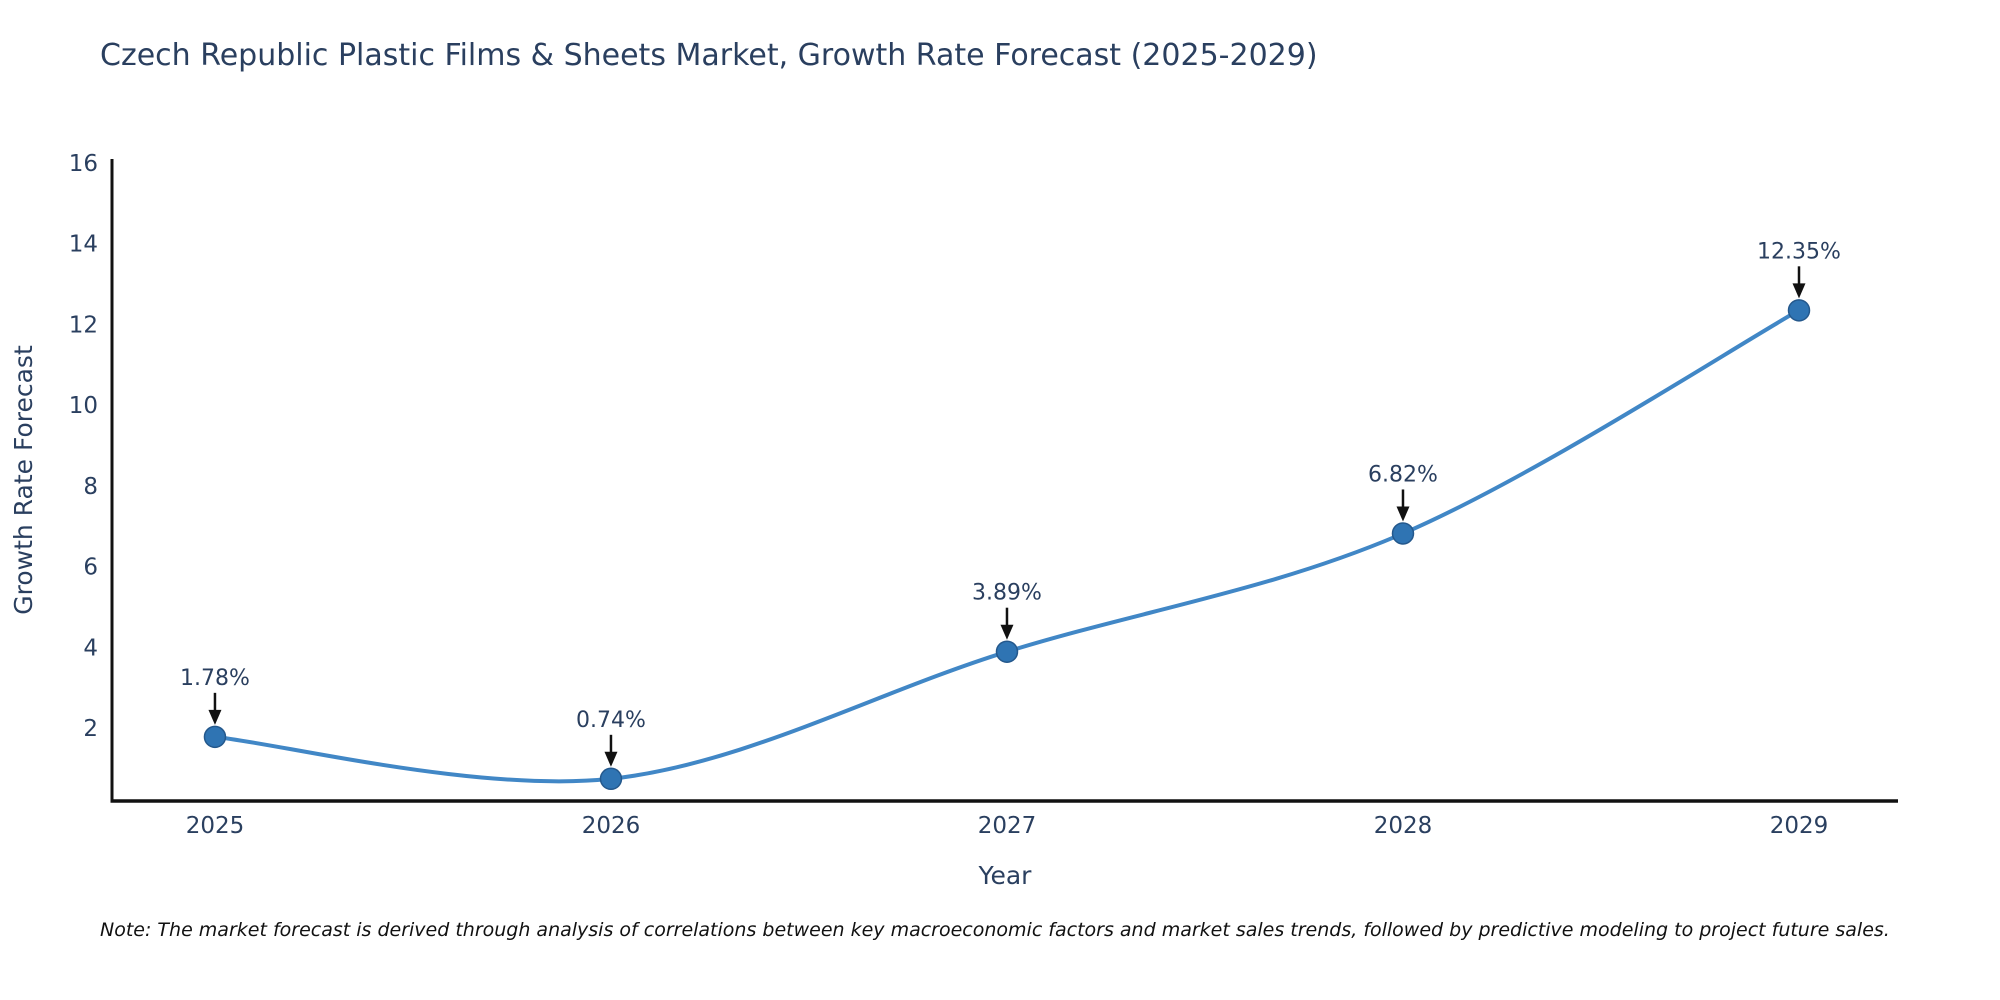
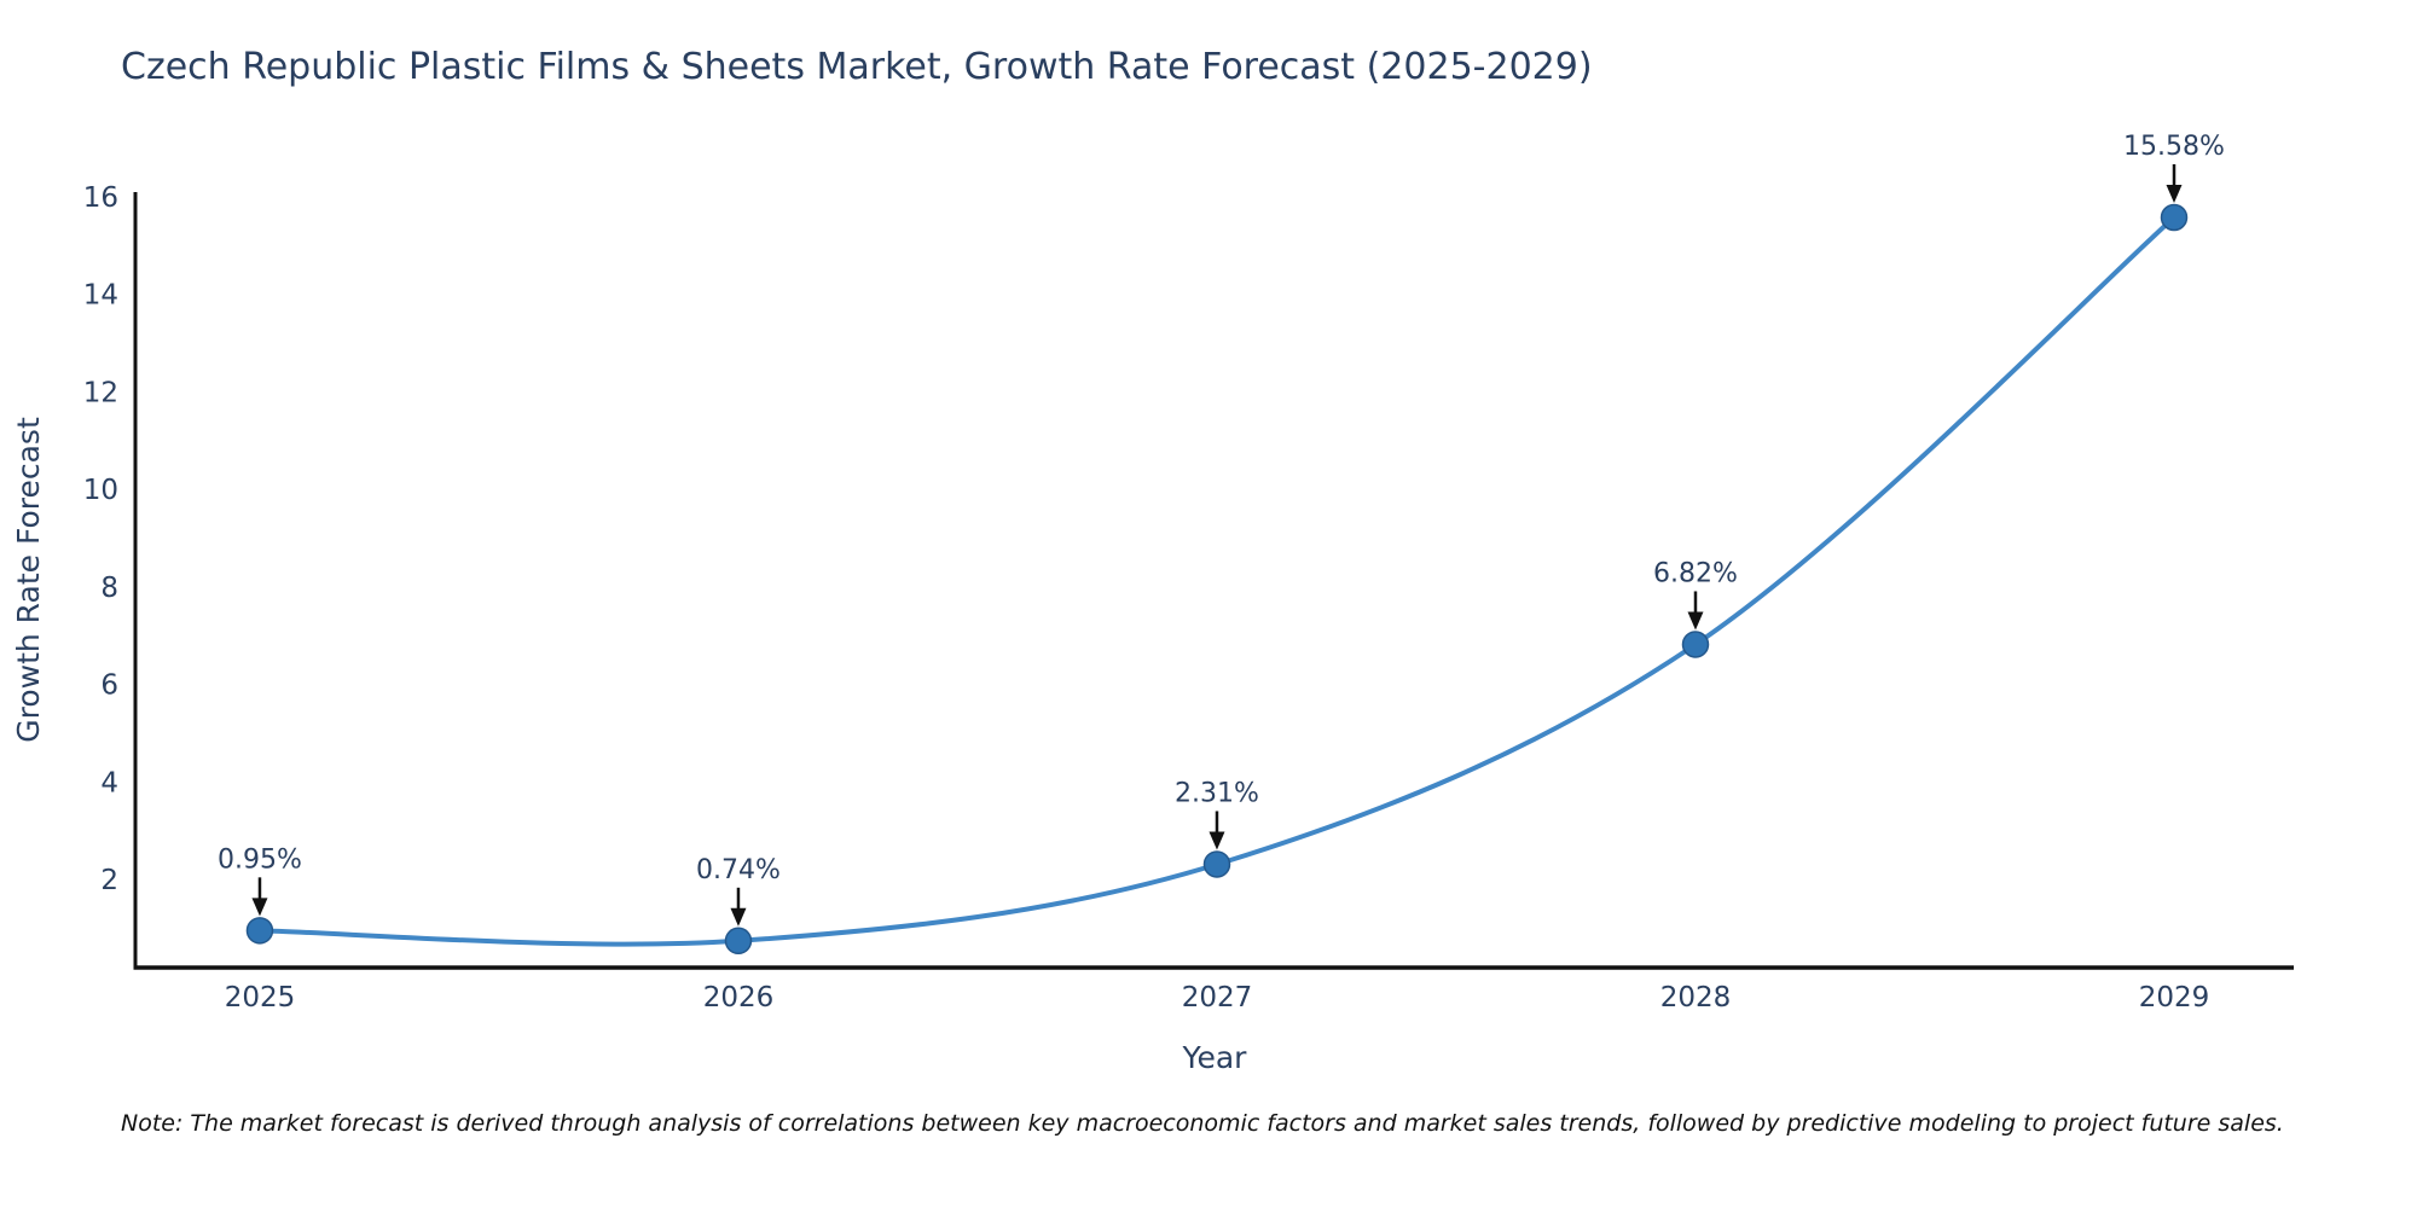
2025: 1.78% -> 0.95%
2027: 3.89% -> 2.31%
2029: 12.35% -> 15.58%
